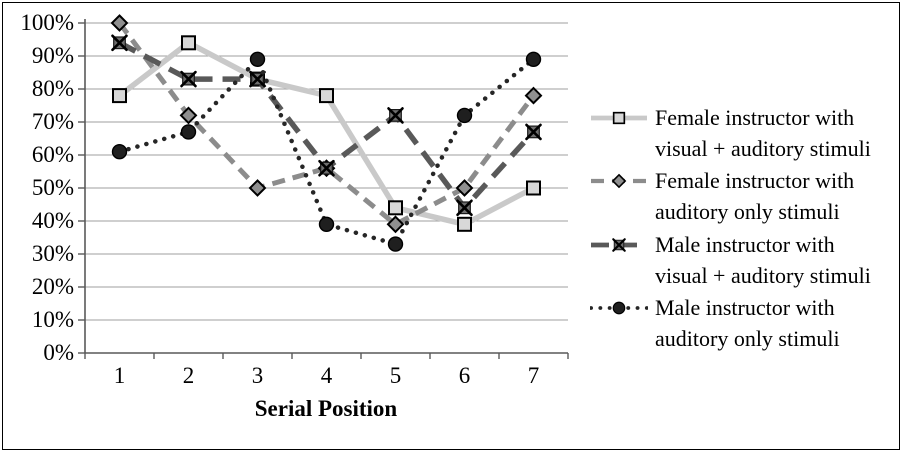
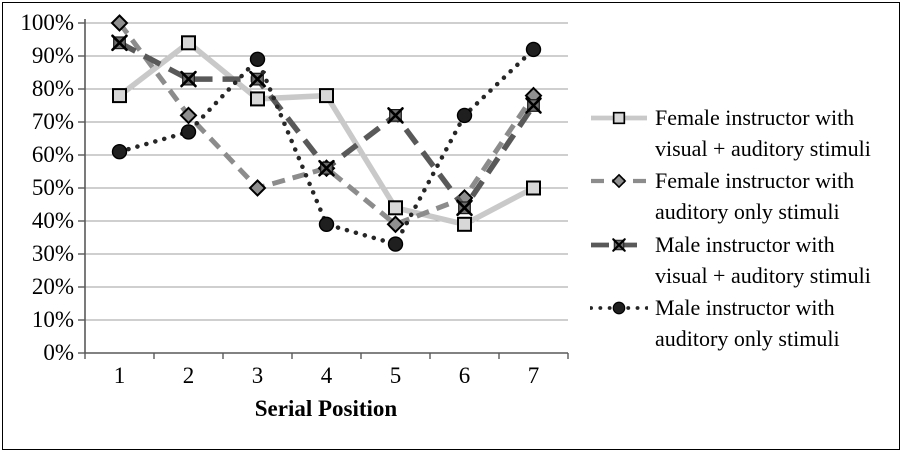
Female instructor with visual + auditory stimuli/3: 83% -> 77%
Female instructor with auditory only stimuli/6: 50% -> 47%
Male instructor with visual + auditory stimuli/7: 67% -> 75%
Male instructor with auditory only stimuli/7: 89% -> 92%
